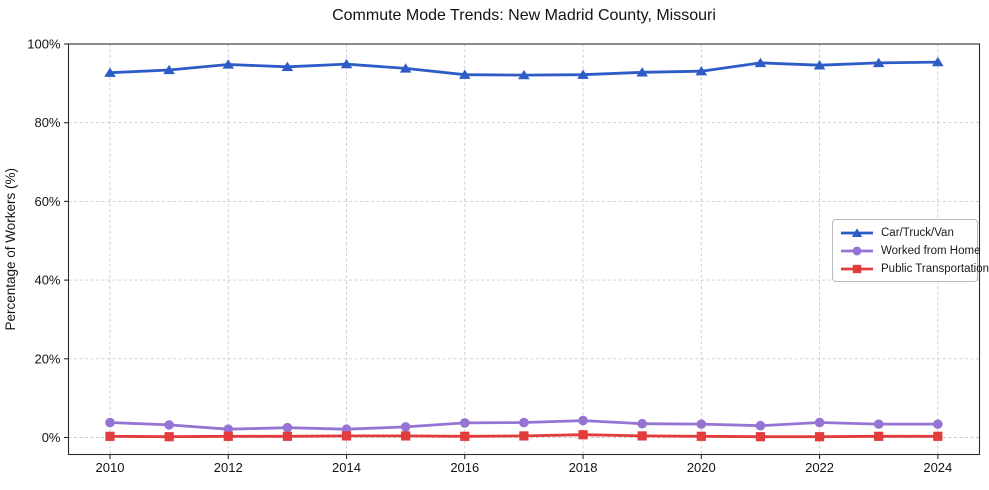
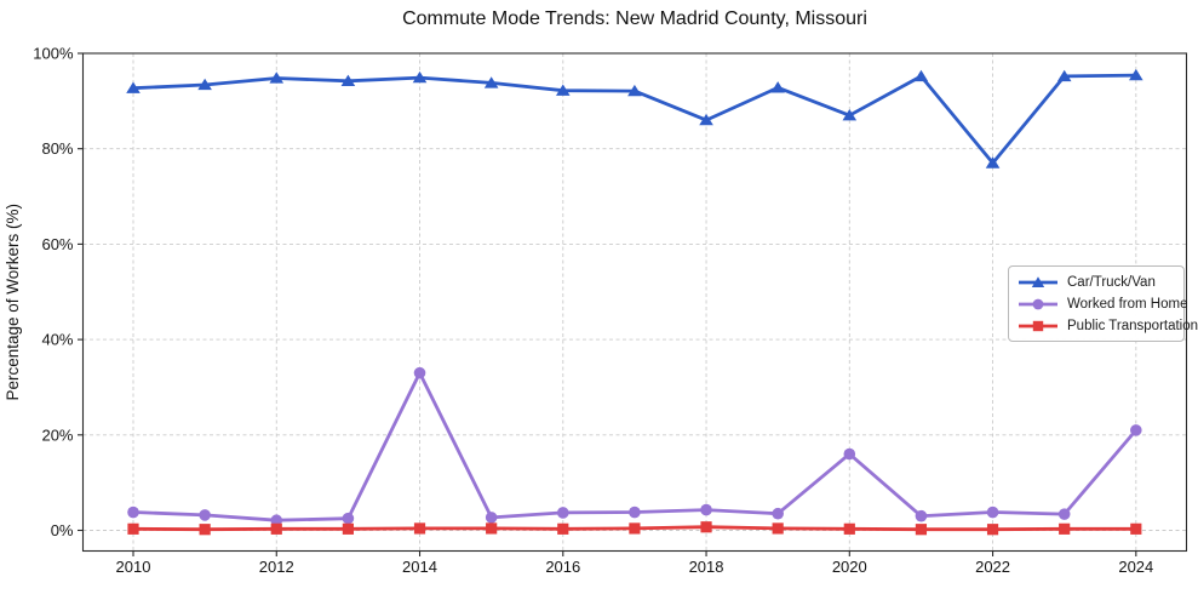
Worked from Home/2014: 2% -> 33%
Car/Truck/Van/2018: 92% -> 86%
Car/Truck/Van/2020: 93% -> 87%
Worked from Home/2020: 3% -> 16%
Car/Truck/Van/2022: 95% -> 77%
Worked from Home/2024: 3% -> 21%
